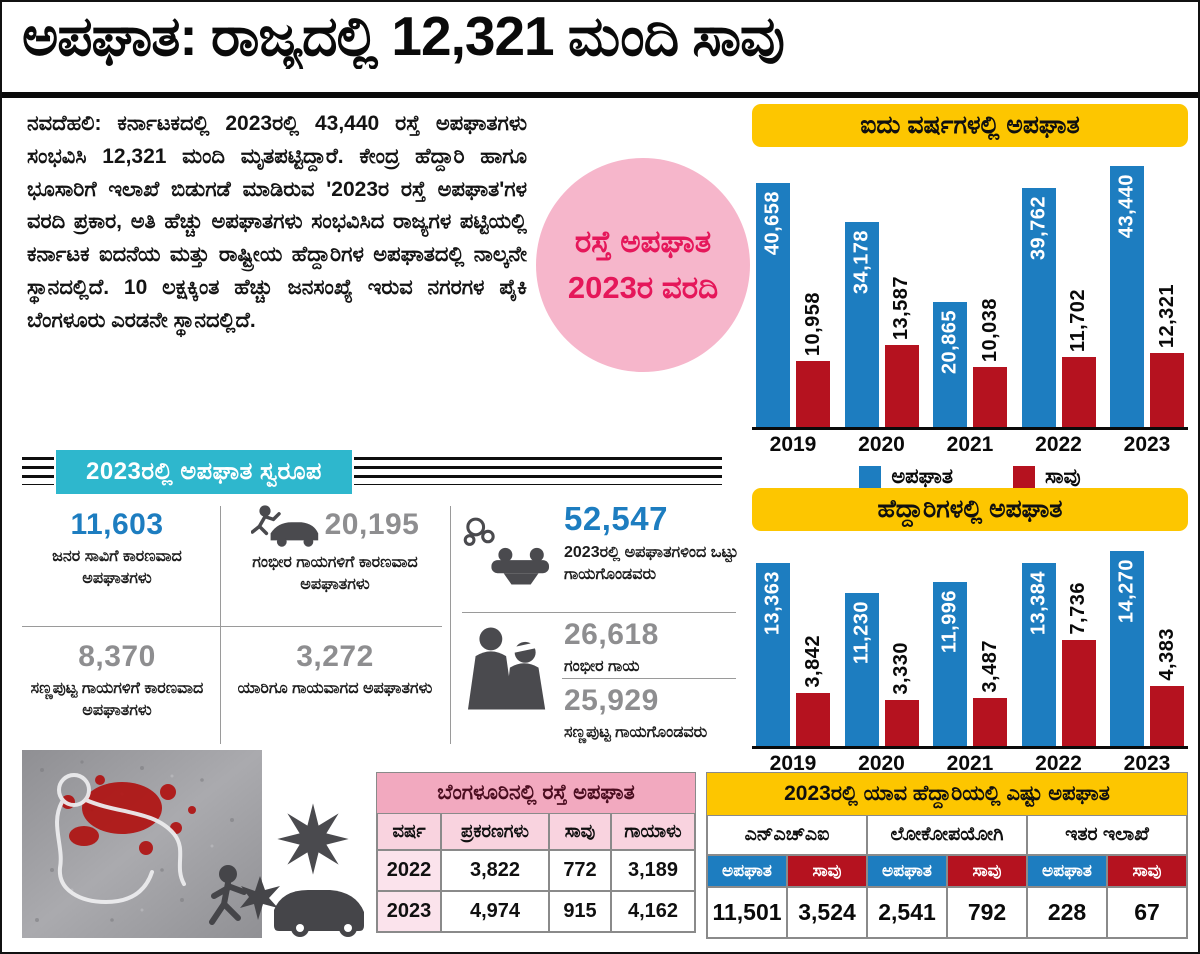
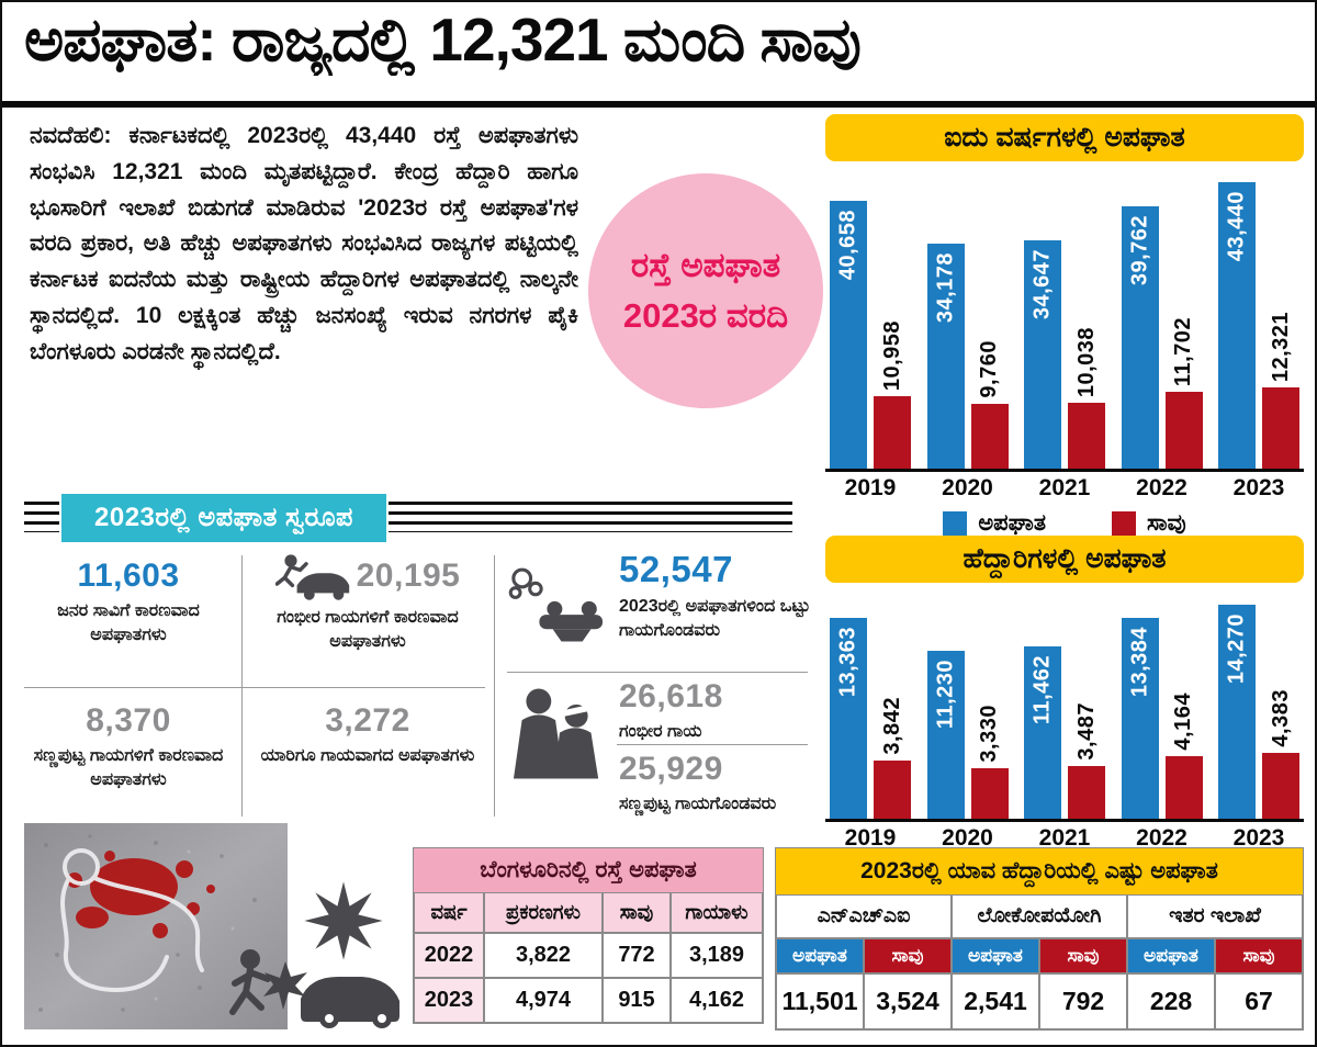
ಐದು ವರ್ಷಗಳಲ್ಲಿ ಅಪಘಾತ/ಸಾವು/2020: 13,587 -> 9,760
ಐದು ವರ್ಷಗಳಲ್ಲಿ ಅಪಘಾತ/ಅಪಘಾತ/2021: 20,865 -> 34,647
ಹೆದ್ದಾರಿಗಳಲ್ಲಿ ಅಪಘಾತ/ಅಪಘಾತ/2021: 11,996 -> 11,462
ಹೆದ್ದಾರಿಗಳಲ್ಲಿ ಅಪಘಾತ/ಸಾವು/2022: 7,736 -> 4,164
